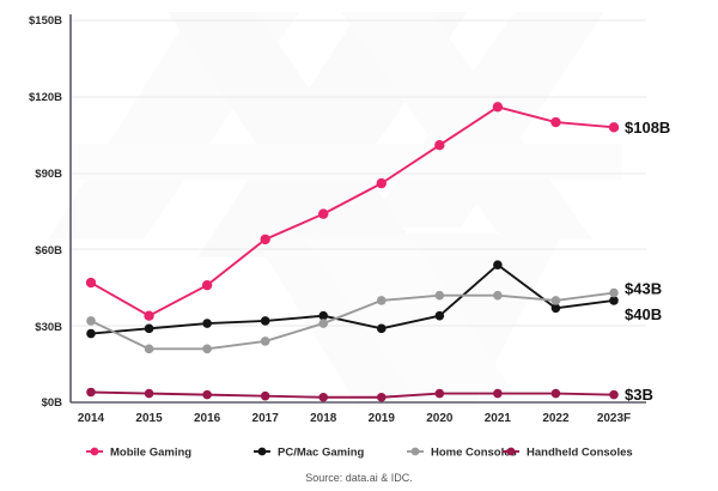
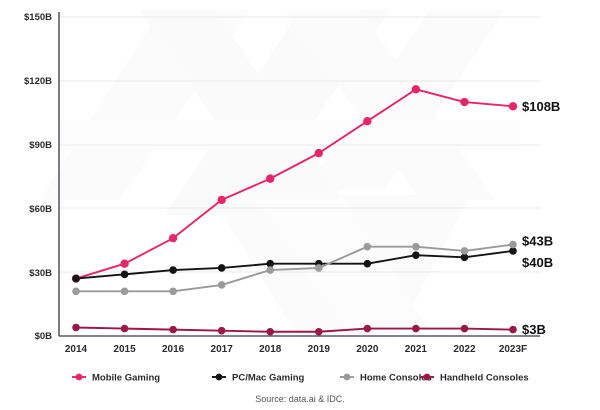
Mobile Gaming/2014: $47B -> $27B
Home Consoles/2014: $32B -> $21B
PC/Mac Gaming/2019: $29B -> $34B
Home Consoles/2019: $40B -> $32B
PC/Mac Gaming/2021: $54B -> $38B
